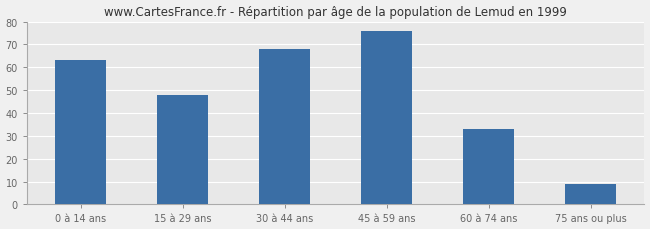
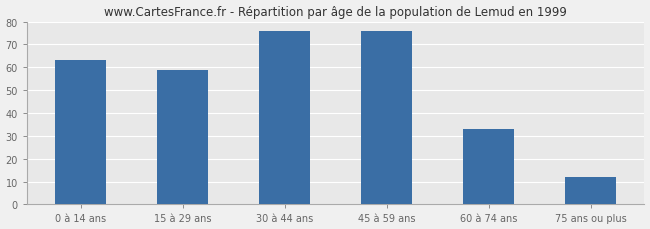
15 à 29 ans: 48 -> 59
30 à 44 ans: 68 -> 76
75 ans ou plus: 9 -> 12
